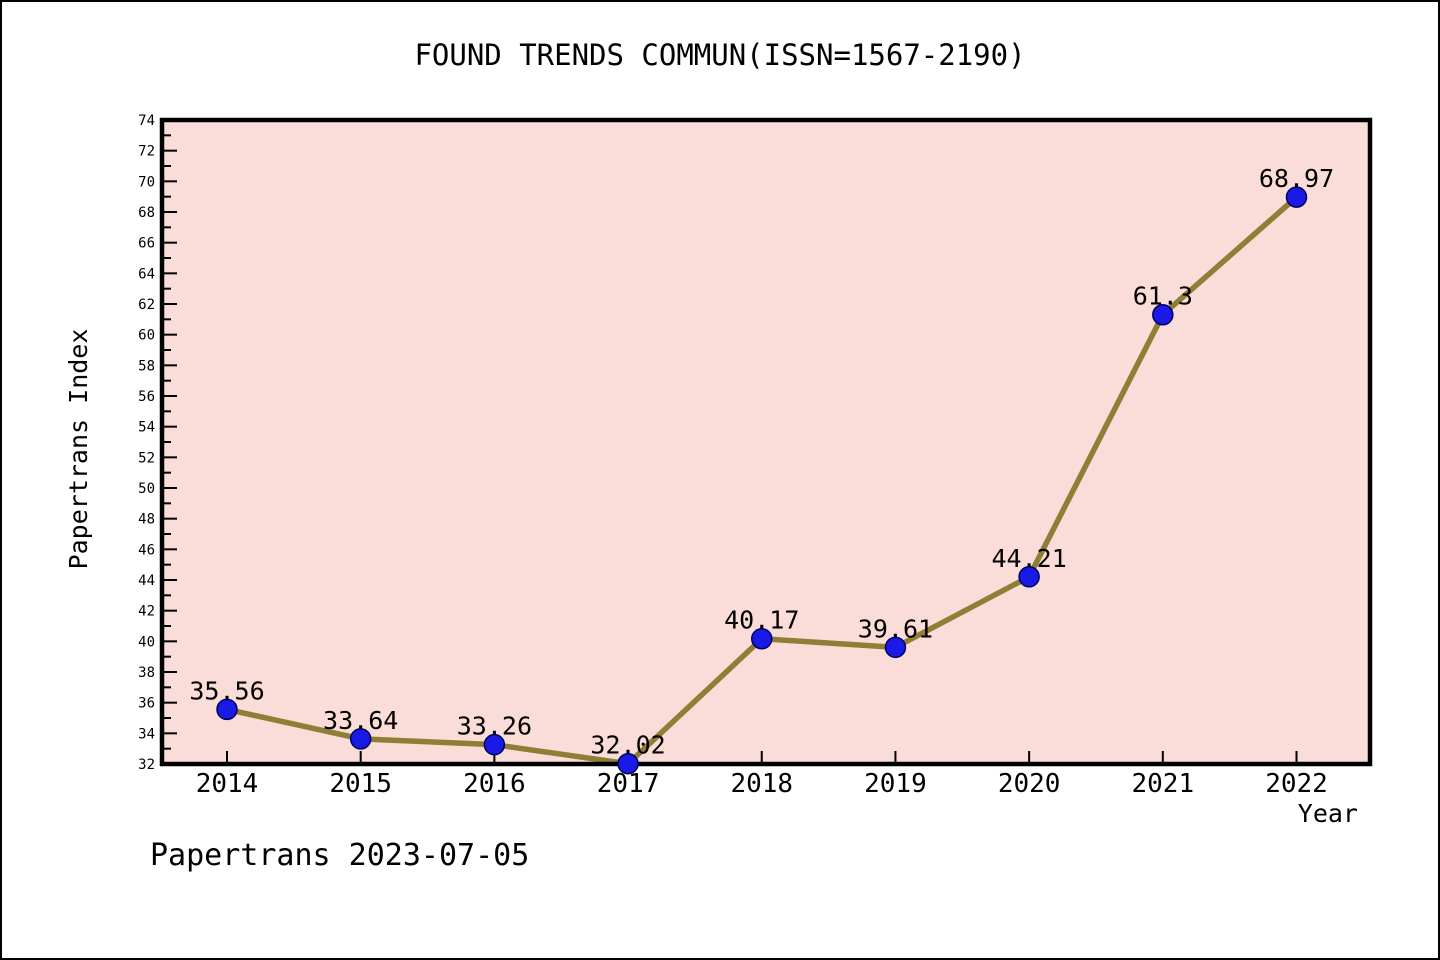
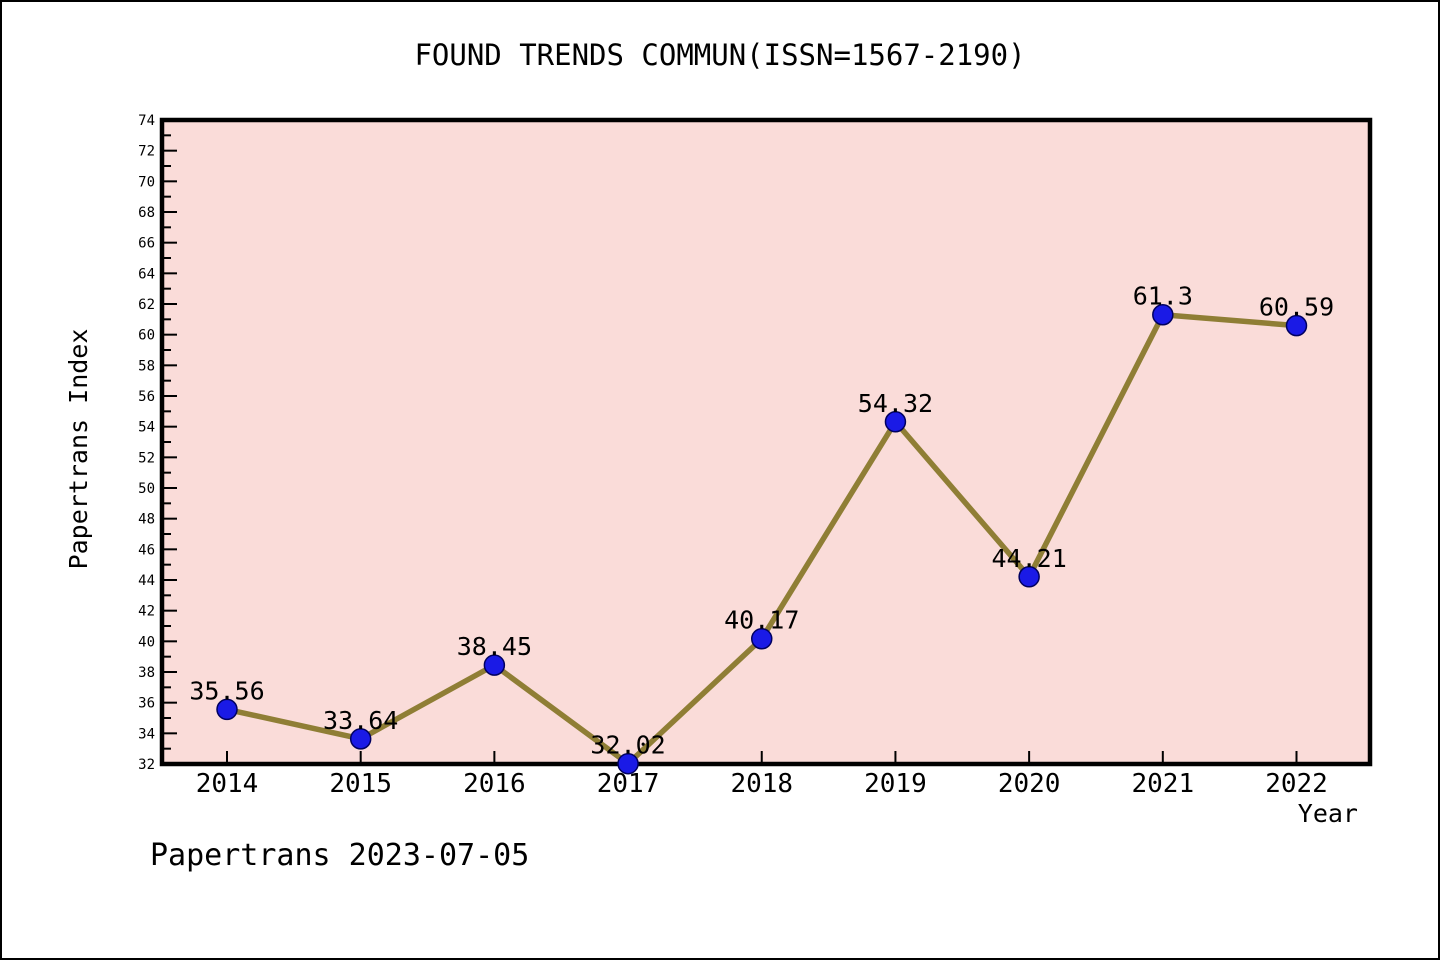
2016: 33.26 -> 38.45
2019: 39.61 -> 54.32
2022: 68.97 -> 60.59
